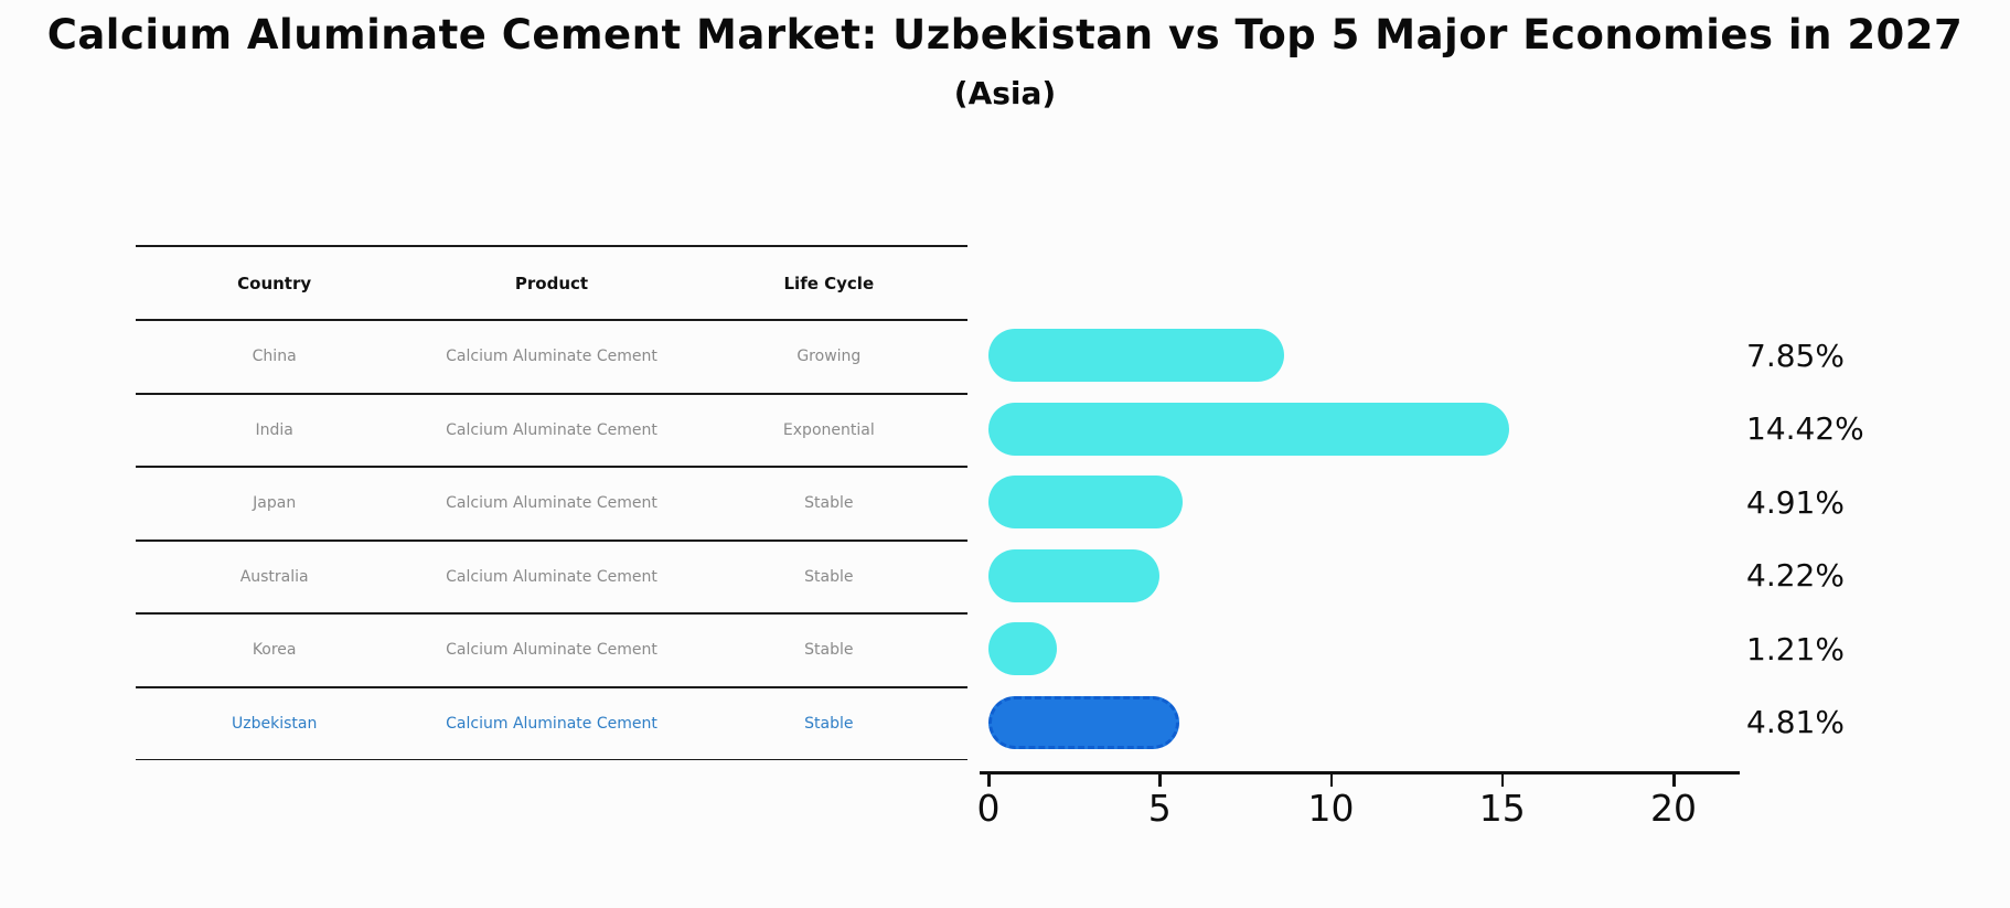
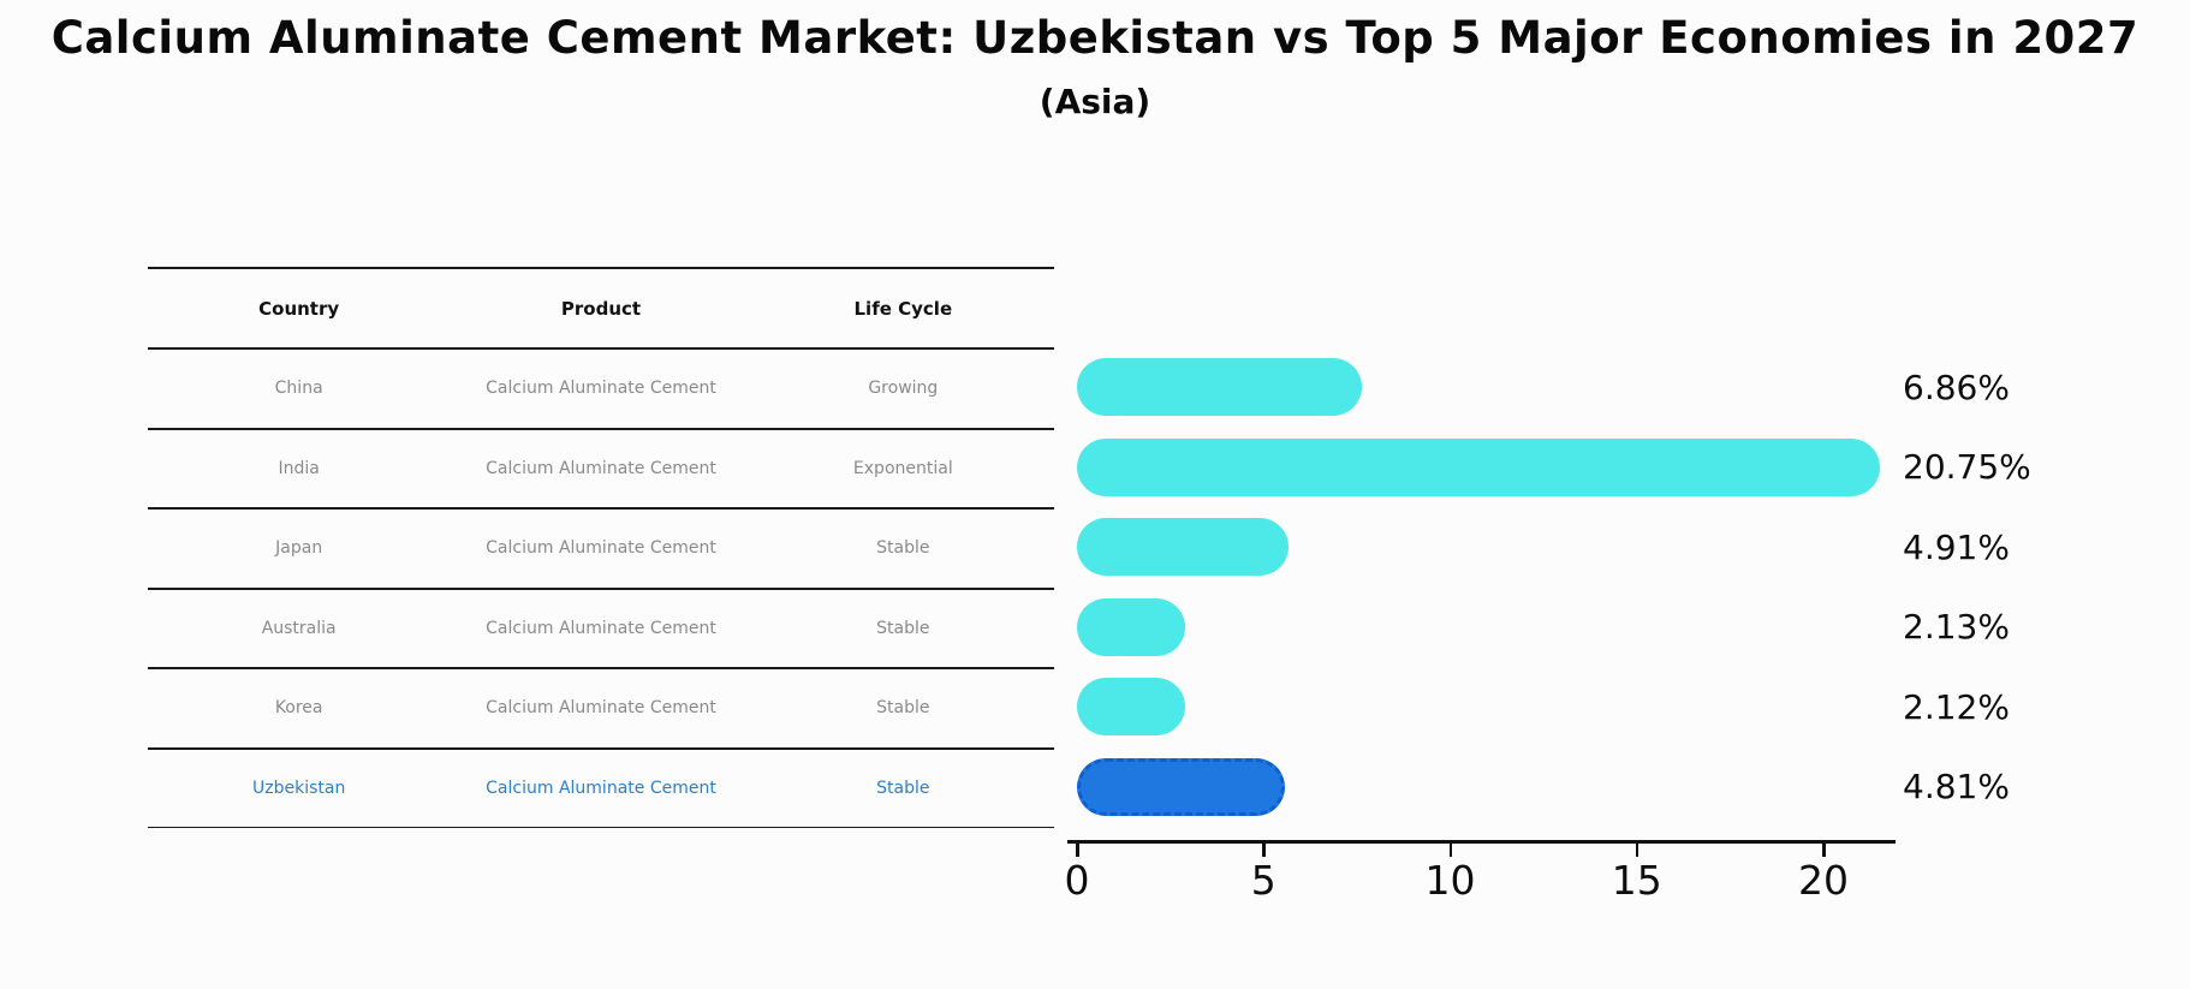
China: 7.85% -> 6.86%
India: 14.42% -> 20.75%
Australia: 4.22% -> 2.13%
Korea: 1.21% -> 2.12%
